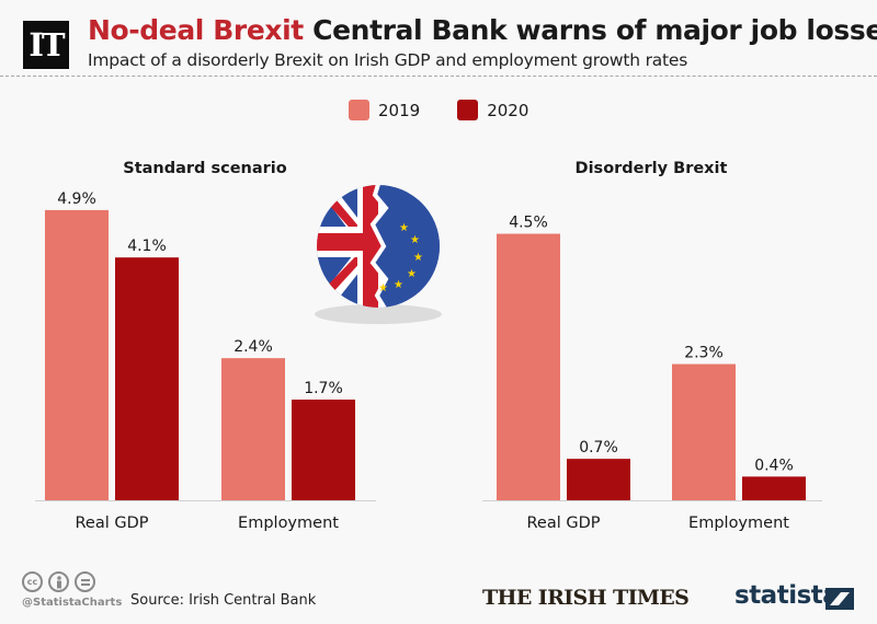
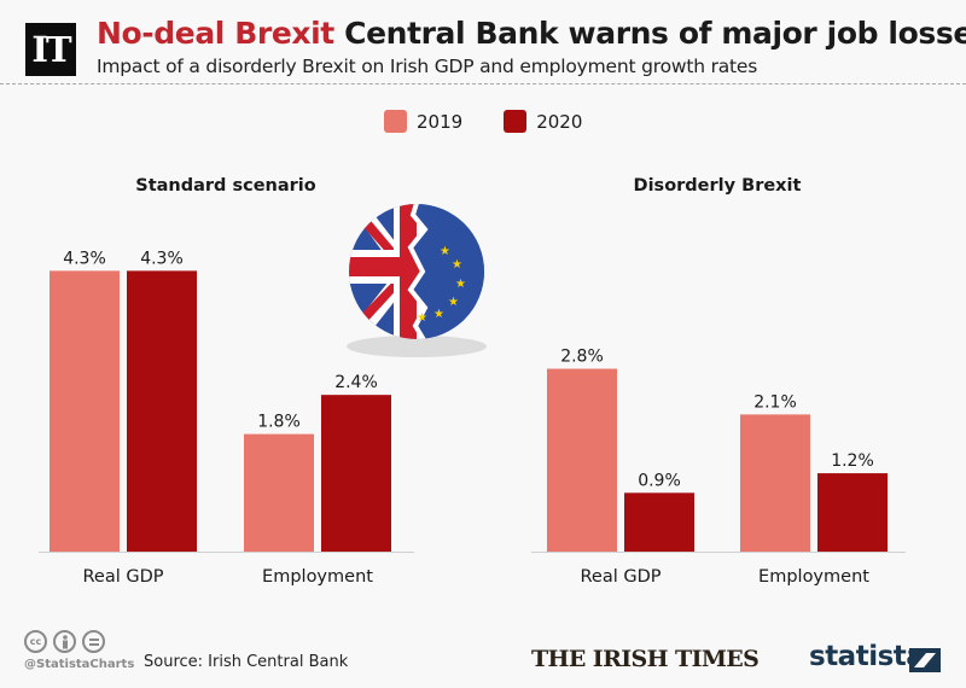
Standard scenario/2019/Real GDP: 4.9% -> 4.3%
Standard scenario/2020/Real GDP: 4.1% -> 4.3%
Standard scenario/2019/Employment: 2.4% -> 1.8%
Standard scenario/2020/Employment: 1.7% -> 2.4%
Disorderly Brexit/2019/Real GDP: 4.5% -> 2.8%
Disorderly Brexit/2020/Real GDP: 0.7% -> 0.9%
Disorderly Brexit/2019/Employment: 2.3% -> 2.1%
Disorderly Brexit/2020/Employment: 0.4% -> 1.2%
